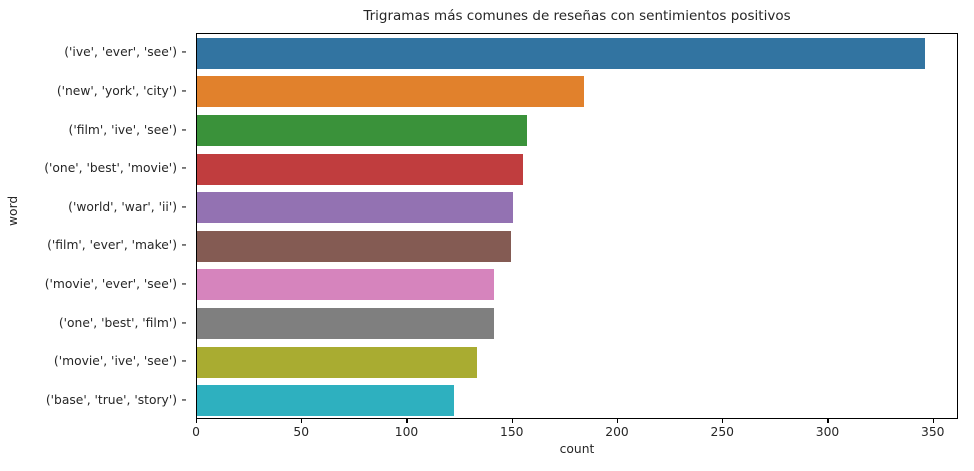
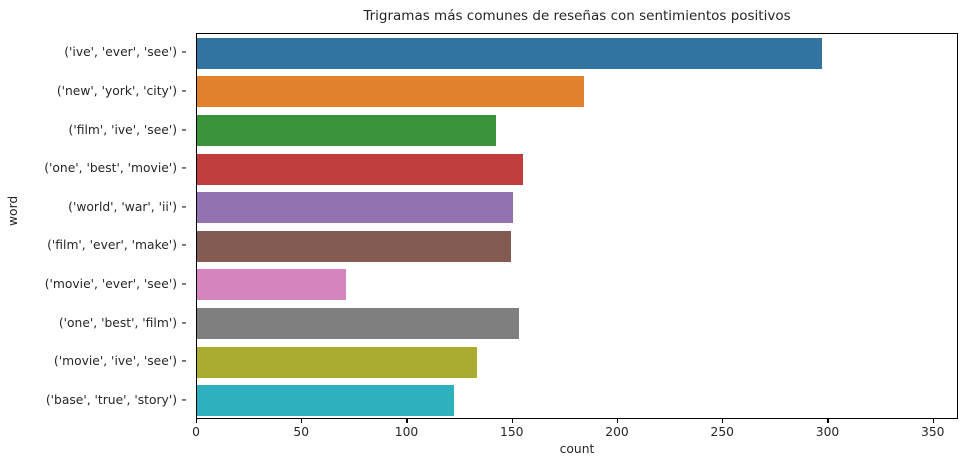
('ive', 'ever', 'see'): 346 -> 297
('film', 'ive', 'see'): 157 -> 142
('movie', 'ever', 'see'): 141 -> 71
('one', 'best', 'film'): 141 -> 153
